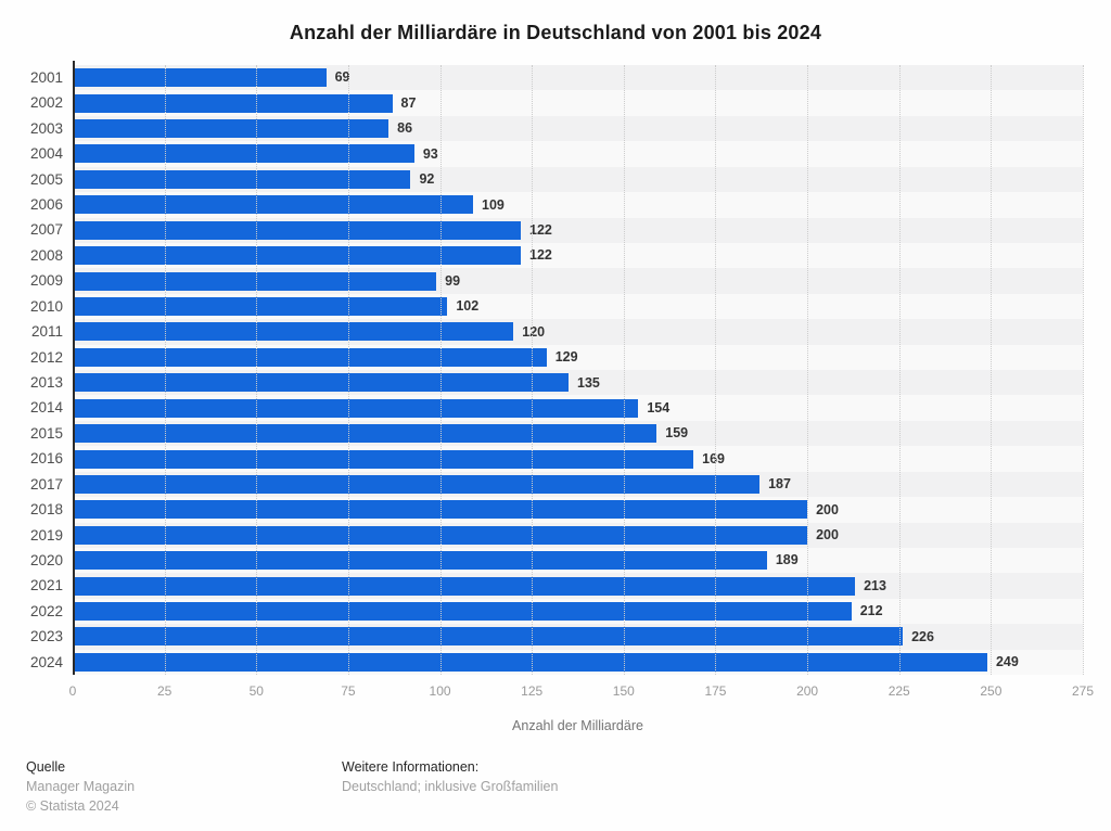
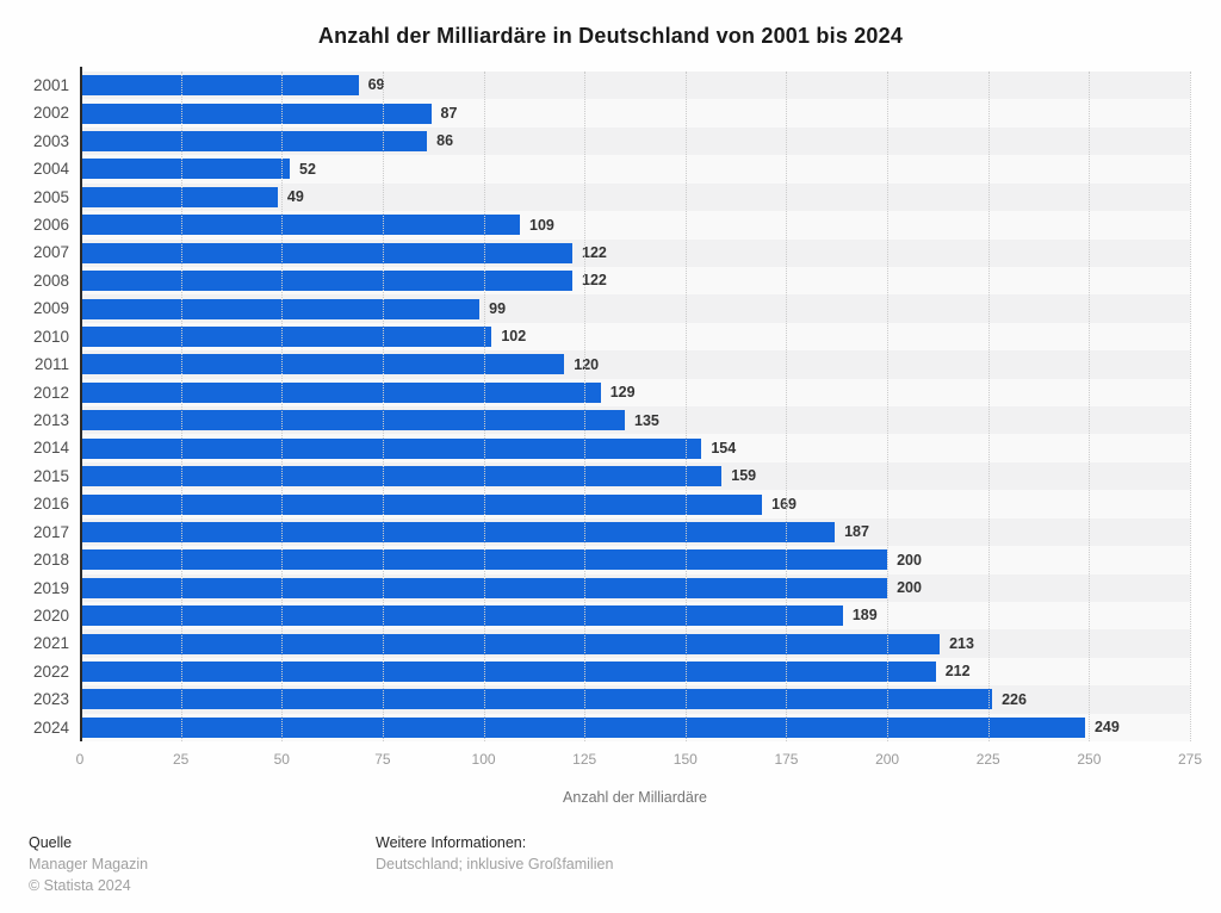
2004: 93 -> 52
2005: 92 -> 49
